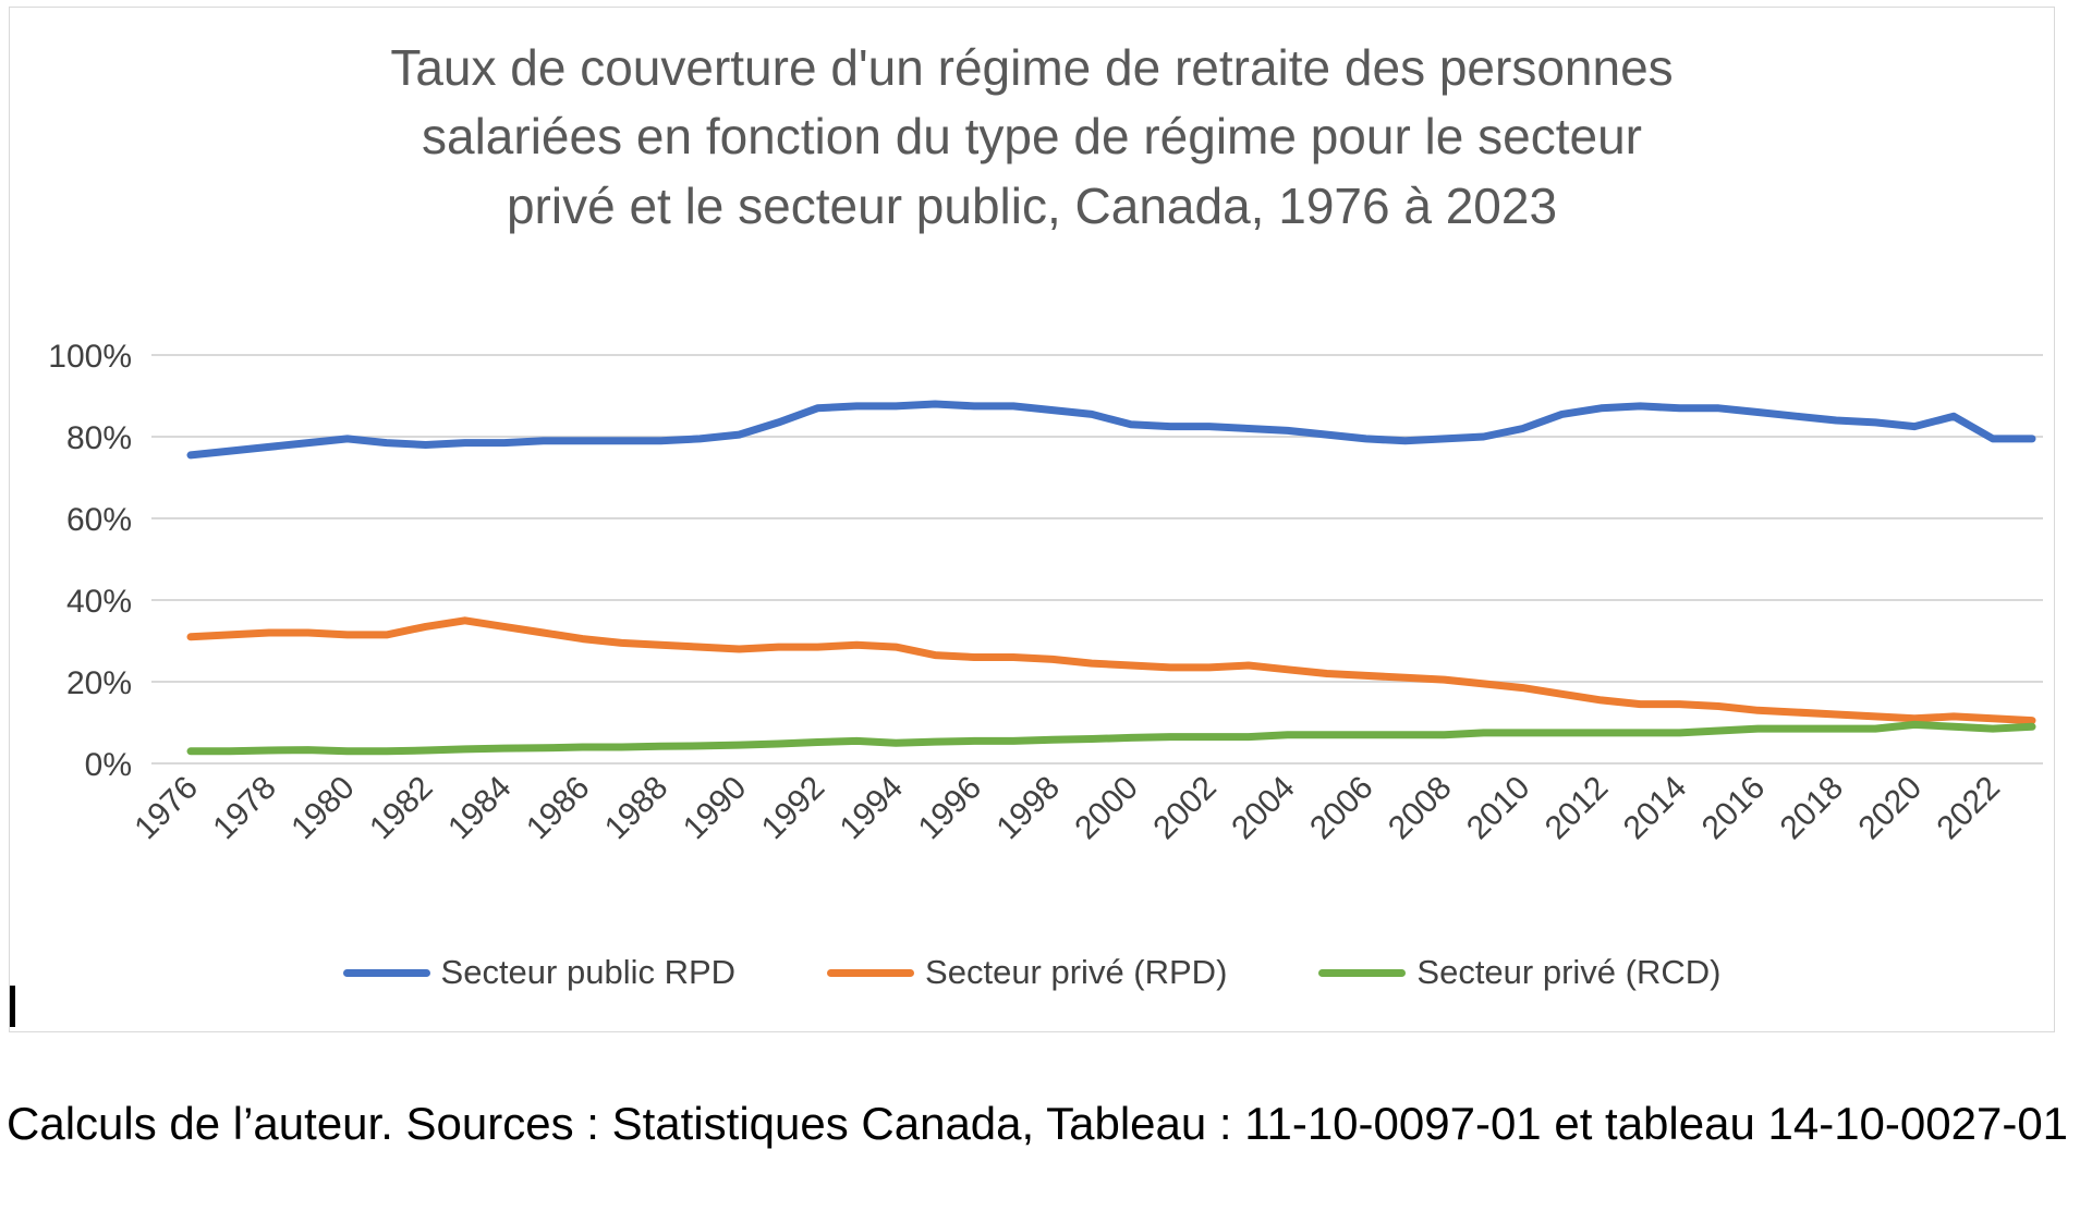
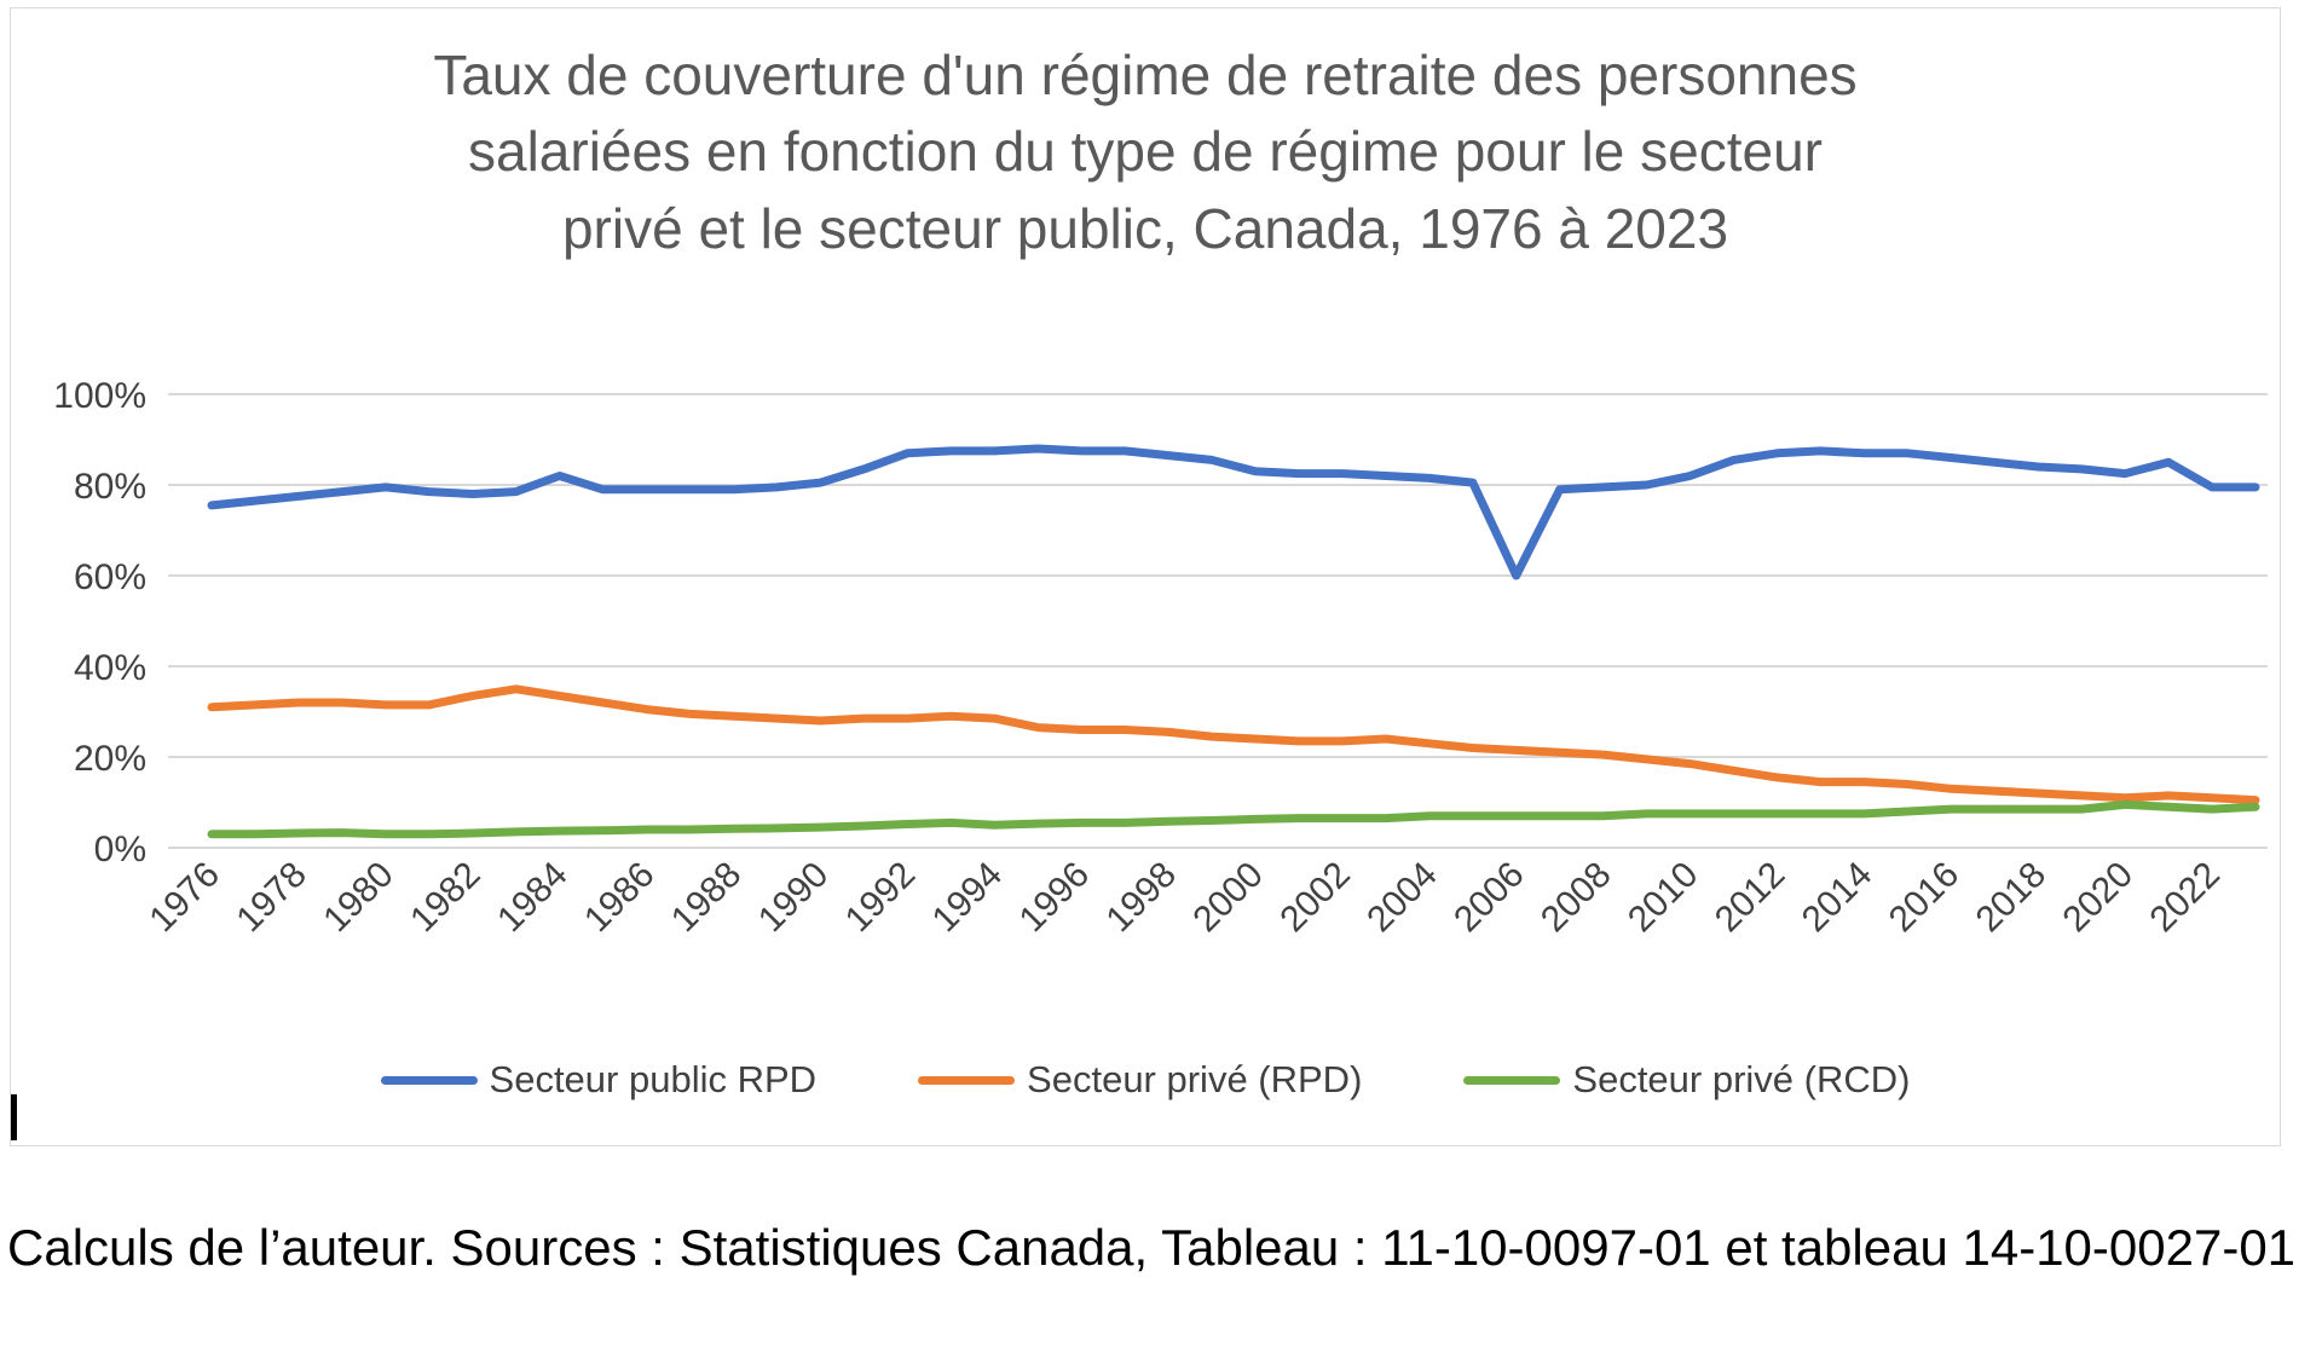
Secteur public RPD/1984: 78% -> 82%
Secteur public RPD/2006: 80% -> 60%
